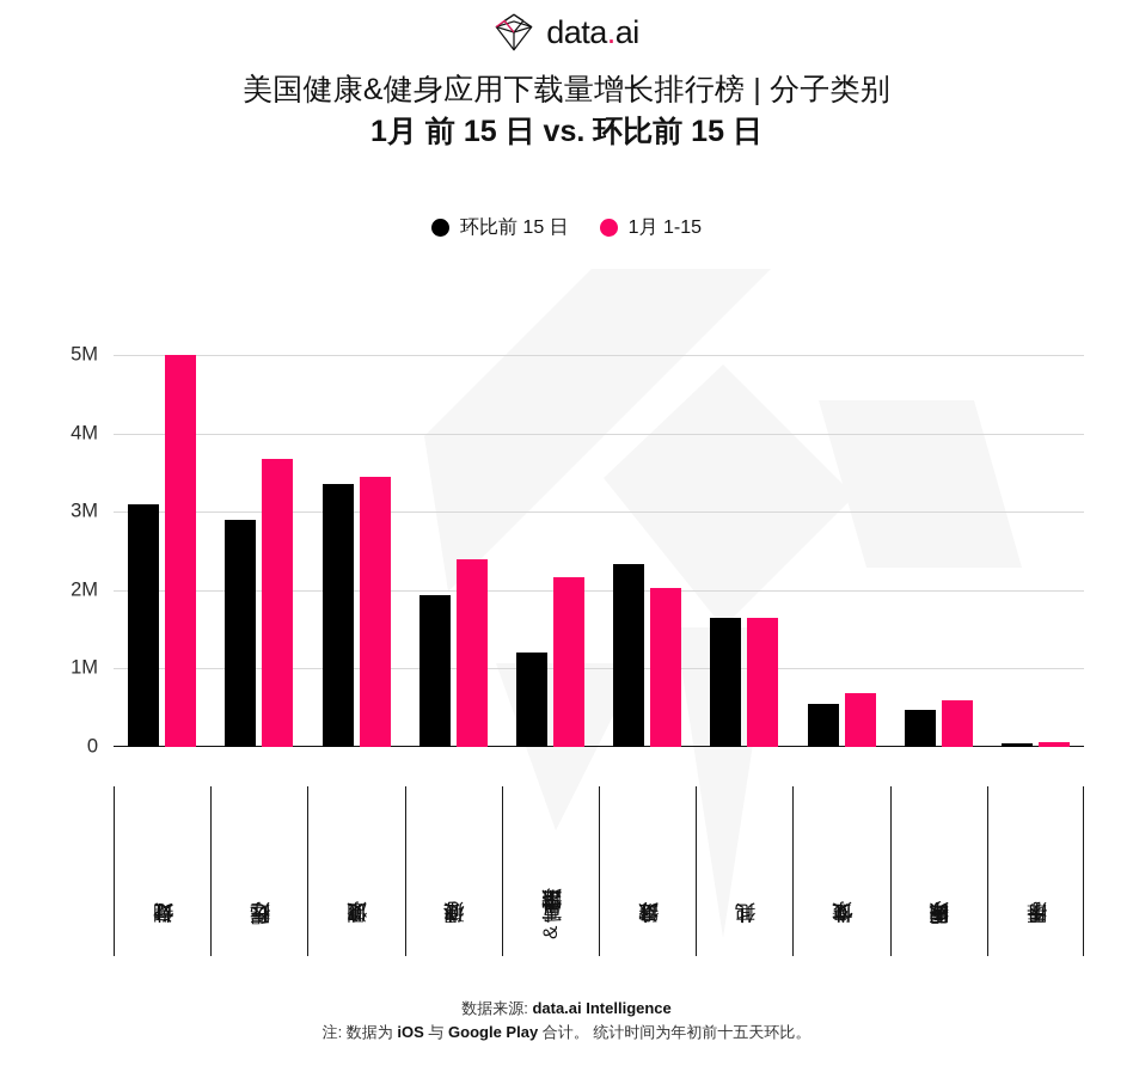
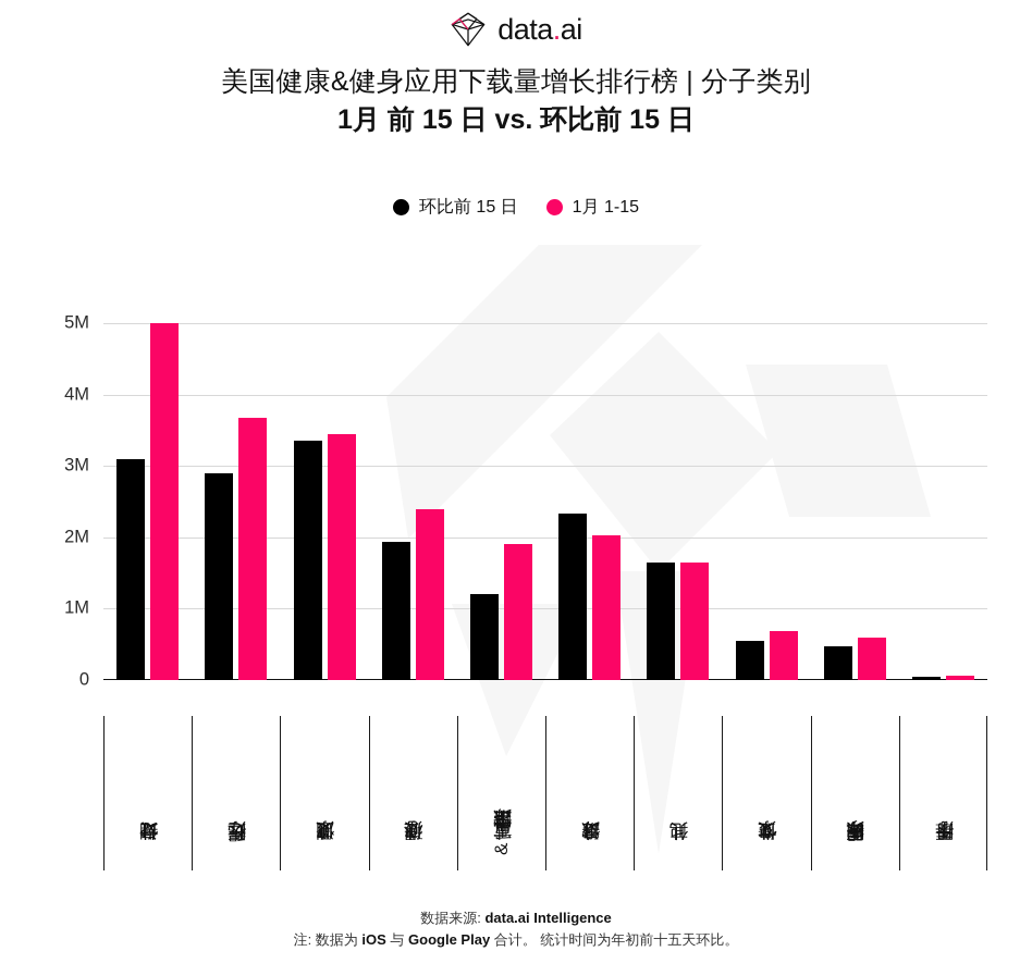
1月 1-15/减重&卡路里追踪器: 2.2M -> 1.9M
